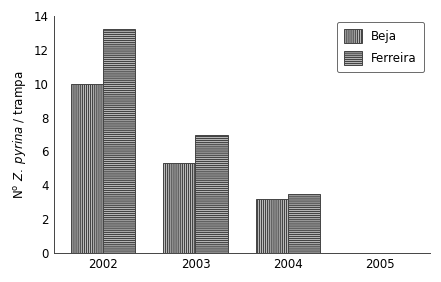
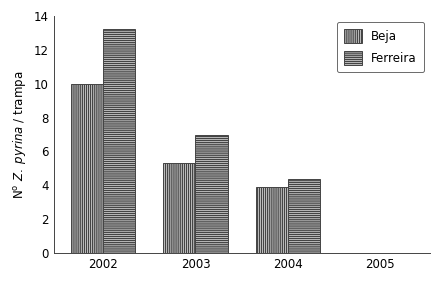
Beja/2004: 3.2 -> 3.9
Ferreira/2004: 3.5 -> 4.4
